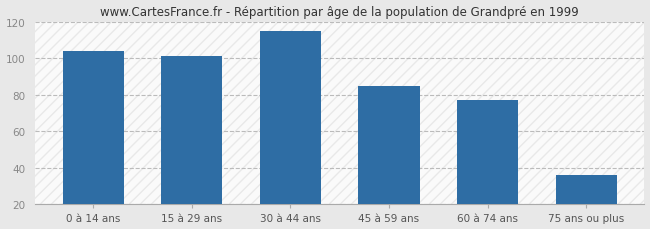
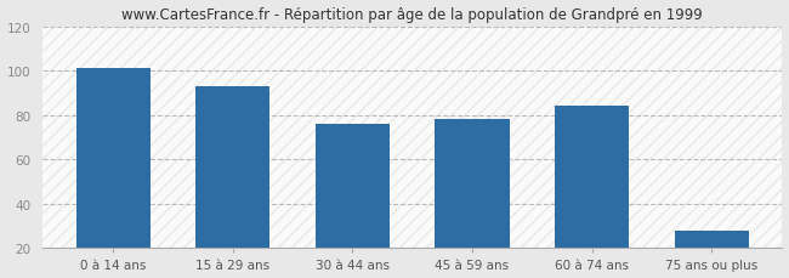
0 à 14 ans: 104 -> 101
15 à 29 ans: 101 -> 93
30 à 44 ans: 115 -> 76
45 à 59 ans: 85 -> 78
60 à 74 ans: 77 -> 84
75 ans ou plus: 36 -> 28
